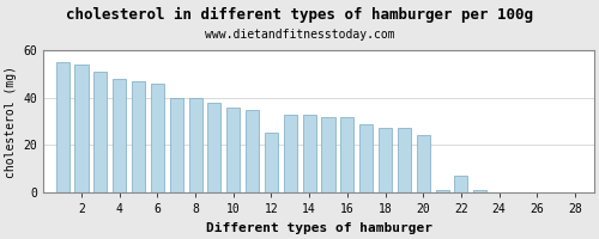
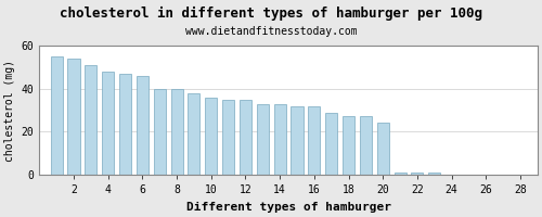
12: 25 -> 35
22: 7 -> 1
